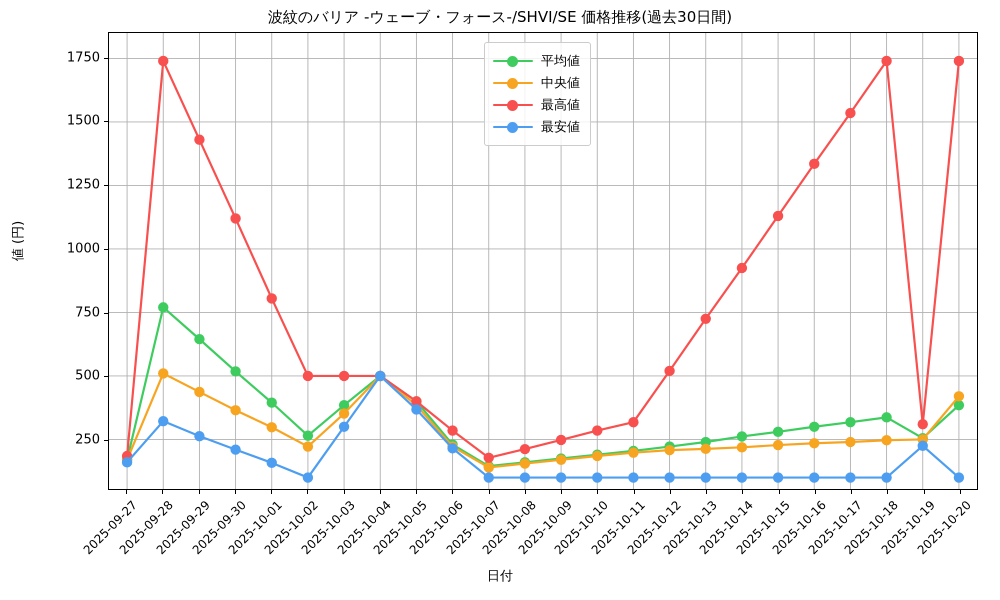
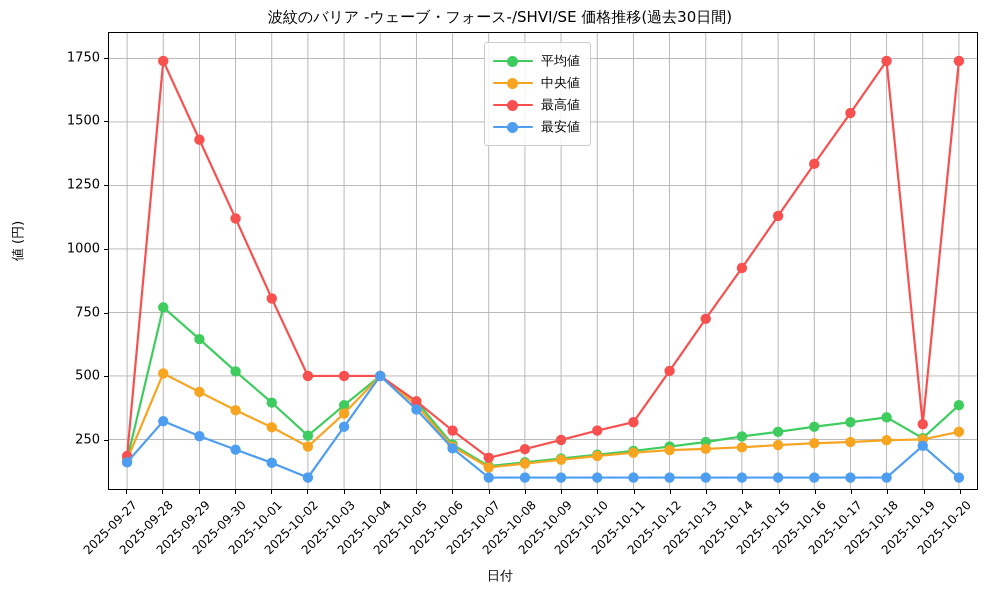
中央値/2025-10-20: 420 -> 280
